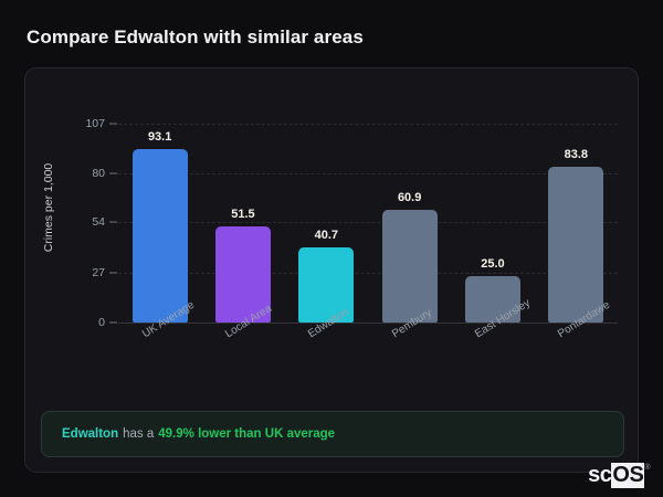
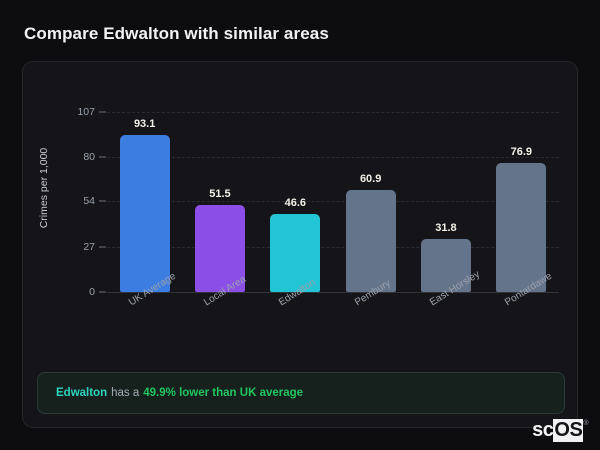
Edwalton: 40.7 -> 46.6
East Horsley: 25.0 -> 31.8
Pontardawe: 83.8 -> 76.9
